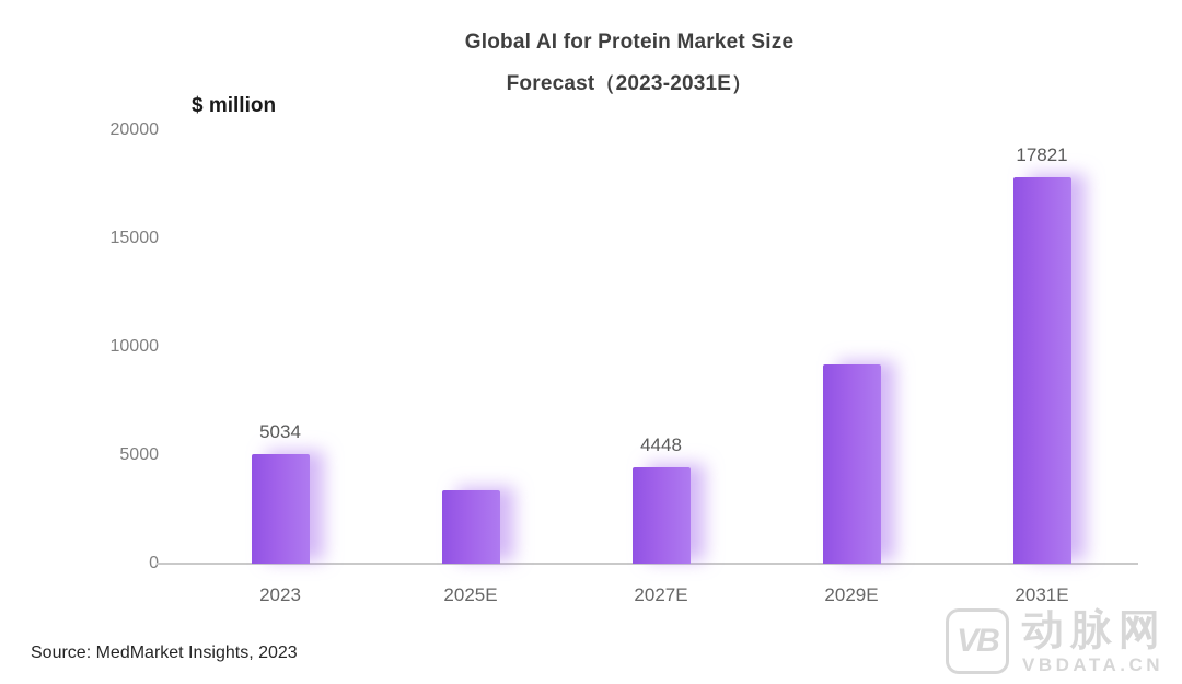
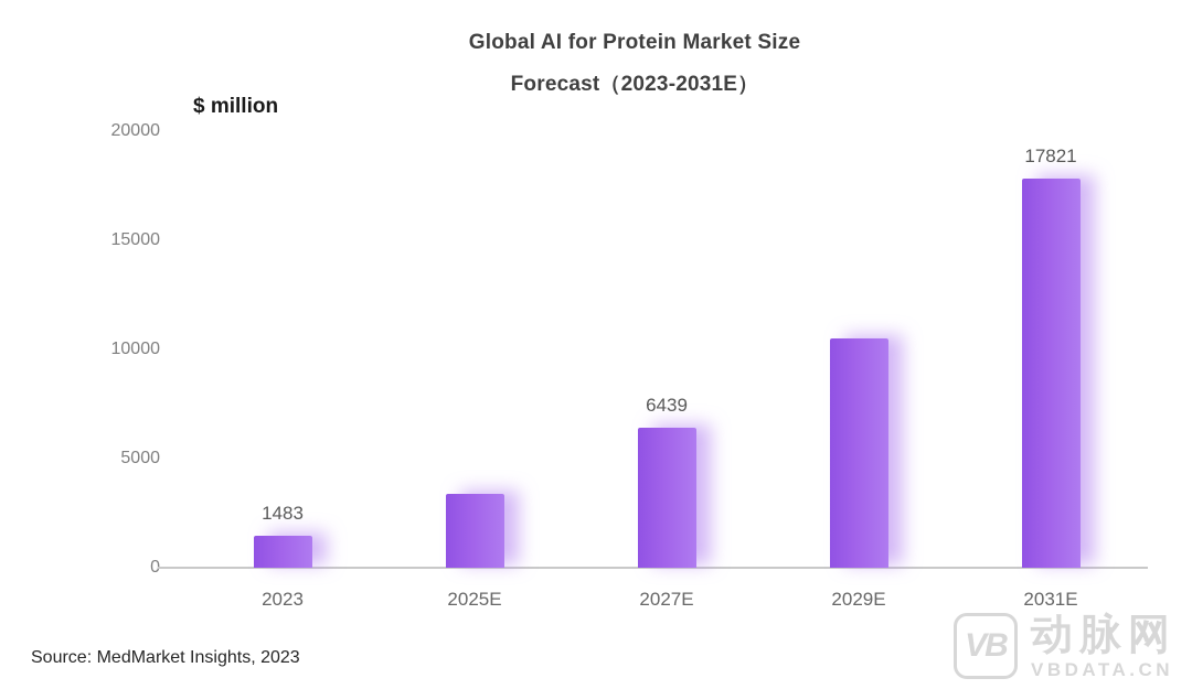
2023: 5034 -> 1483
2027E: 4448 -> 6439
2029E: 9200 -> 10500
